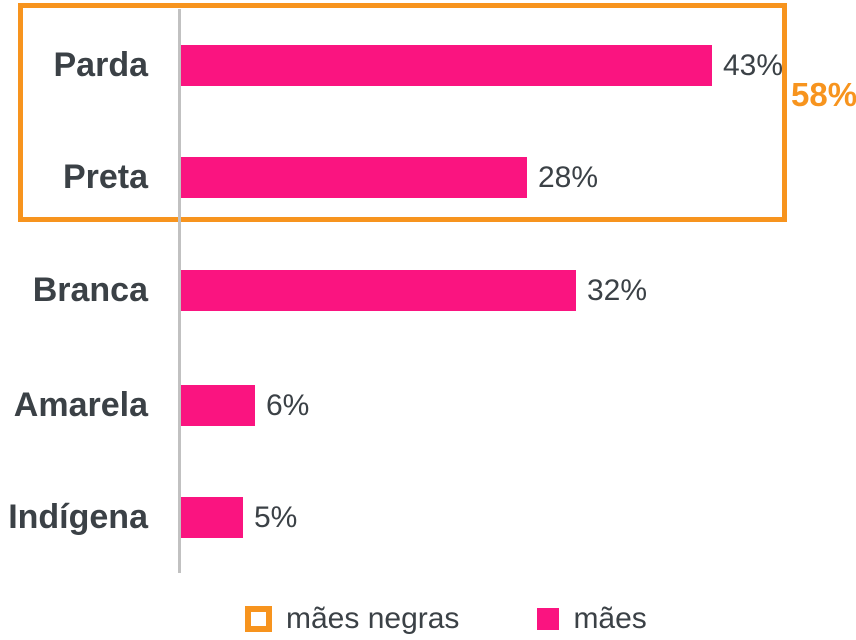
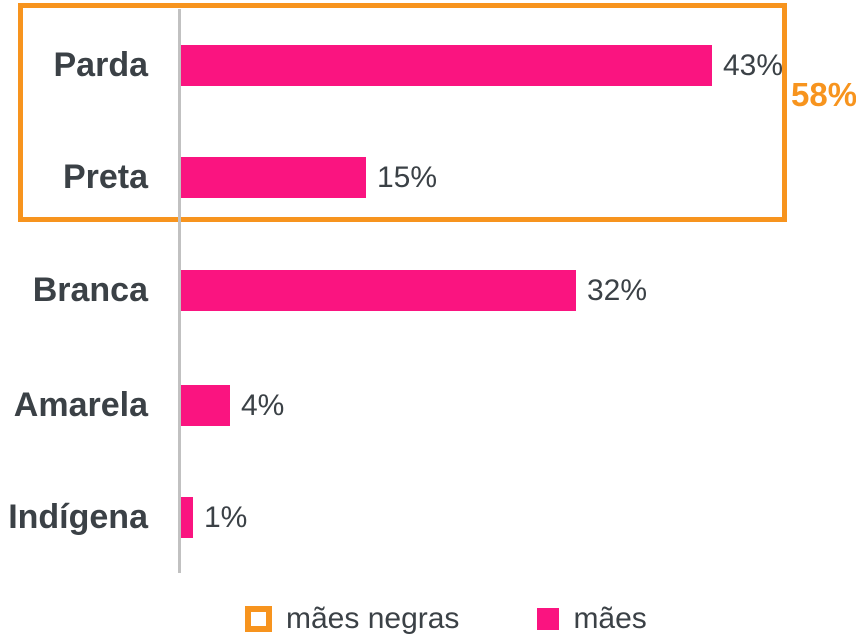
Preta: 28% -> 15%
Amarela: 6% -> 4%
Indígena: 5% -> 1%
